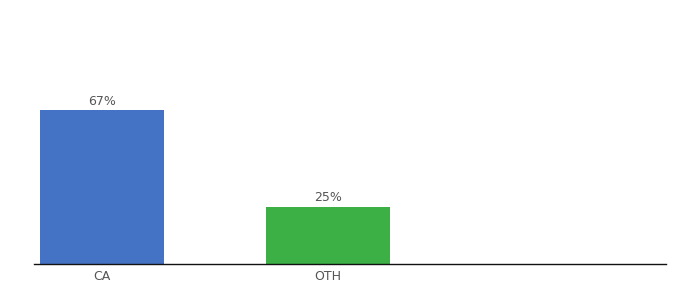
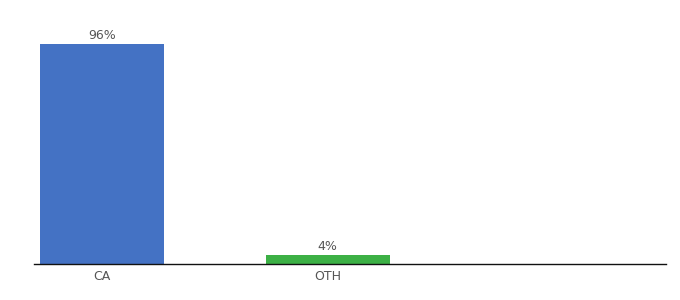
CA: 67% -> 96%
OTH: 25% -> 4%
